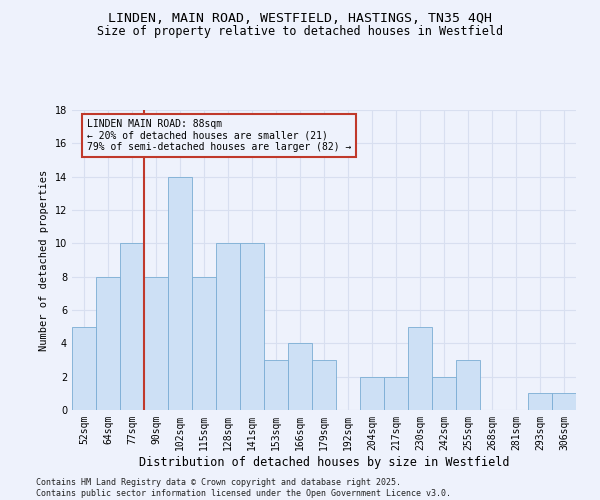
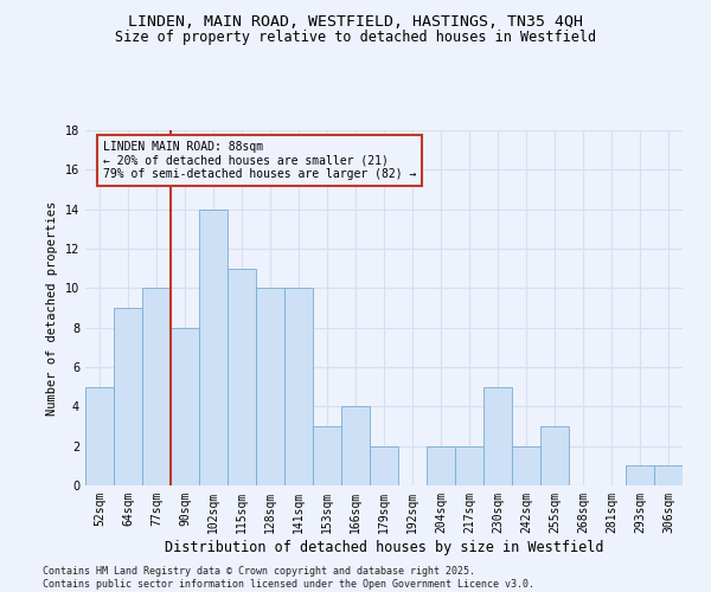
64sqm: 8 -> 9
115sqm: 8 -> 11
179sqm: 3 -> 2
